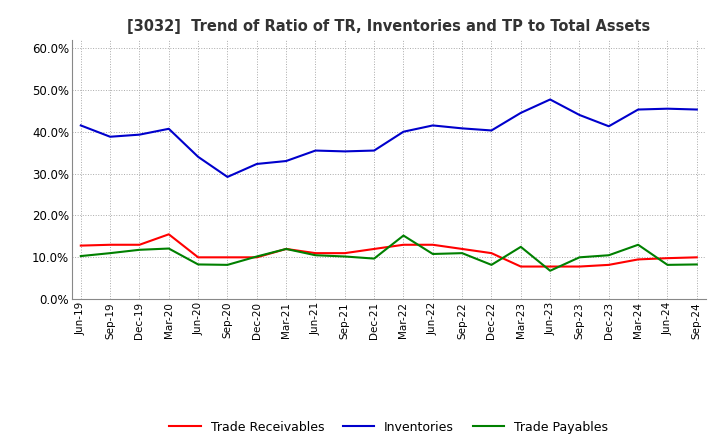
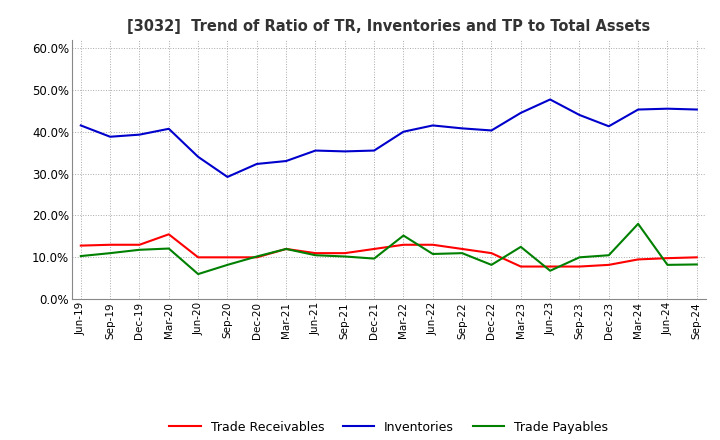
Trade Payables/Jun-20: 8.3% -> 6.0%
Trade Payables/Mar-24: 13.0% -> 18.0%
